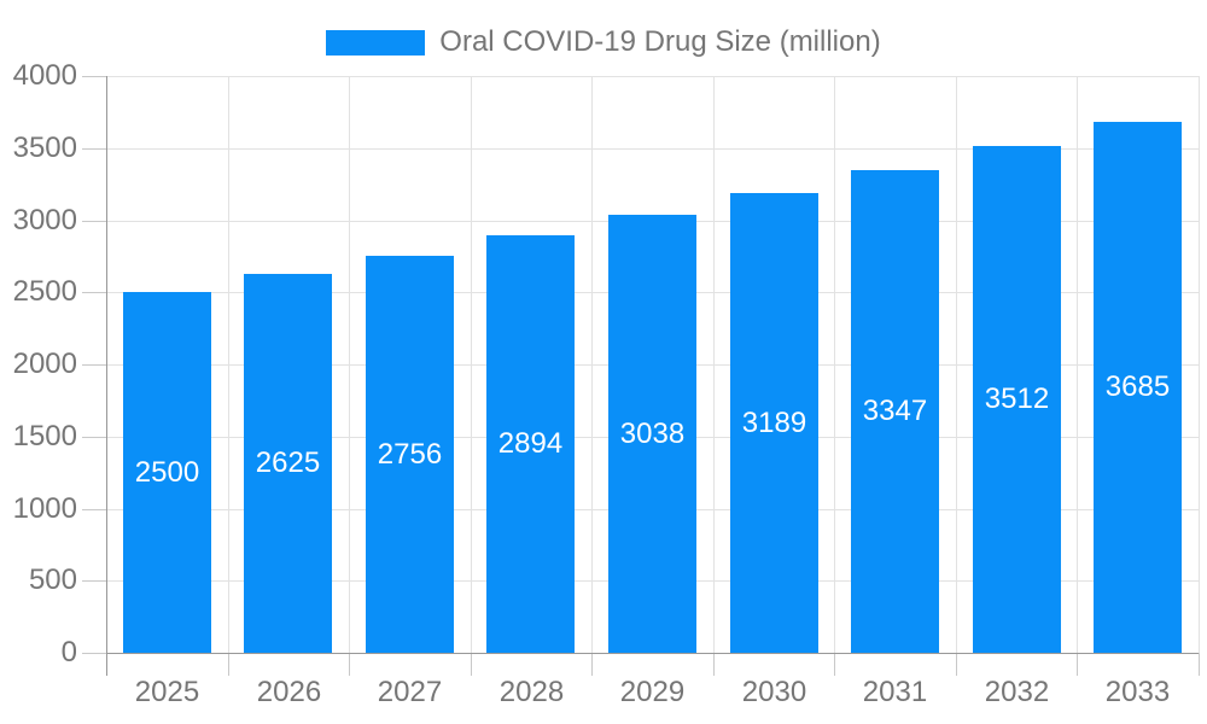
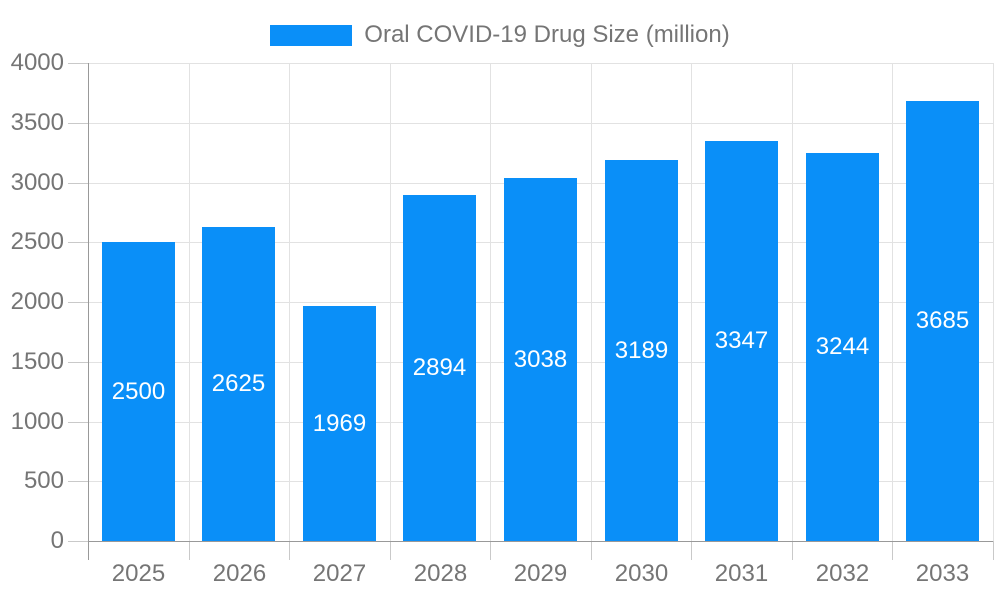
2027: 2756 -> 1969
2032: 3512 -> 3244
